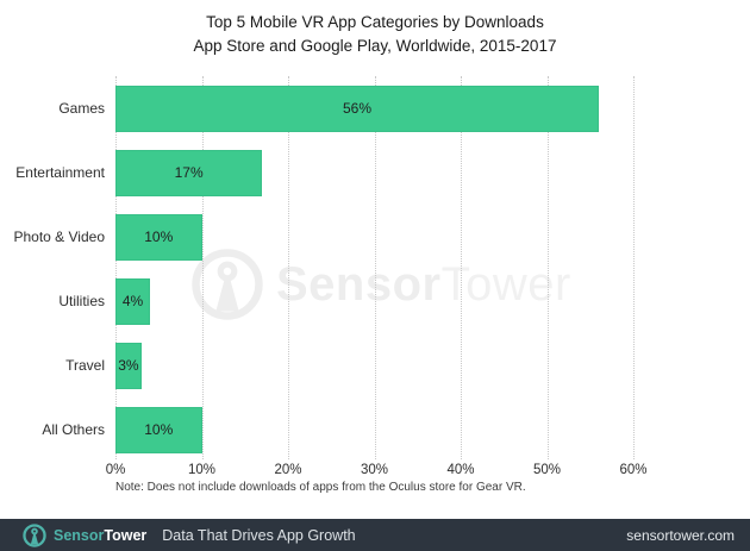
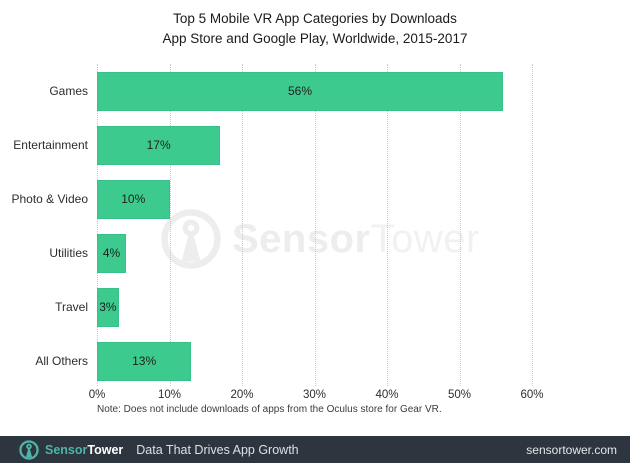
All Others: 10% -> 13%
